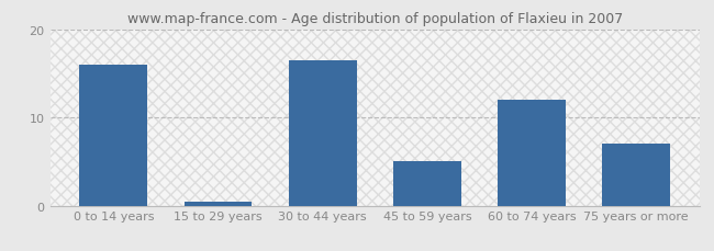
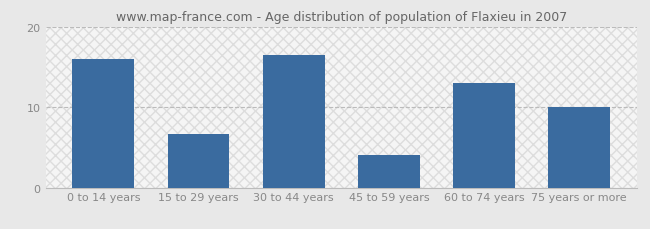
15 to 29 years: 0.5 -> 6.6
45 to 59 years: 5.0 -> 4.0
60 to 74 years: 12.0 -> 13.0
75 years or more: 7.0 -> 10.0
